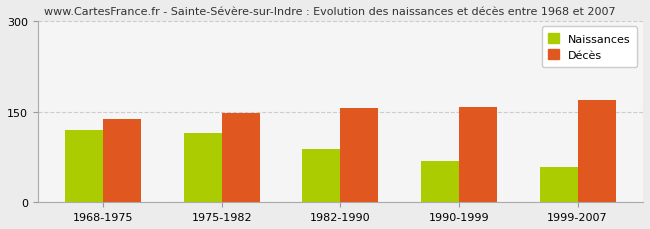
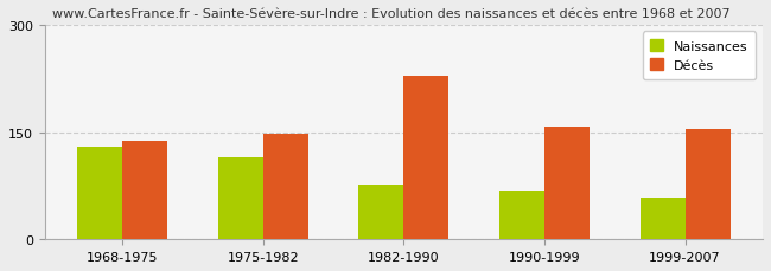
Naissances/1968-1975: 120 -> 130
Naissances/1982-1990: 88 -> 76
Décès/1982-1990: 156 -> 228
Décès/1999-2007: 170 -> 154
